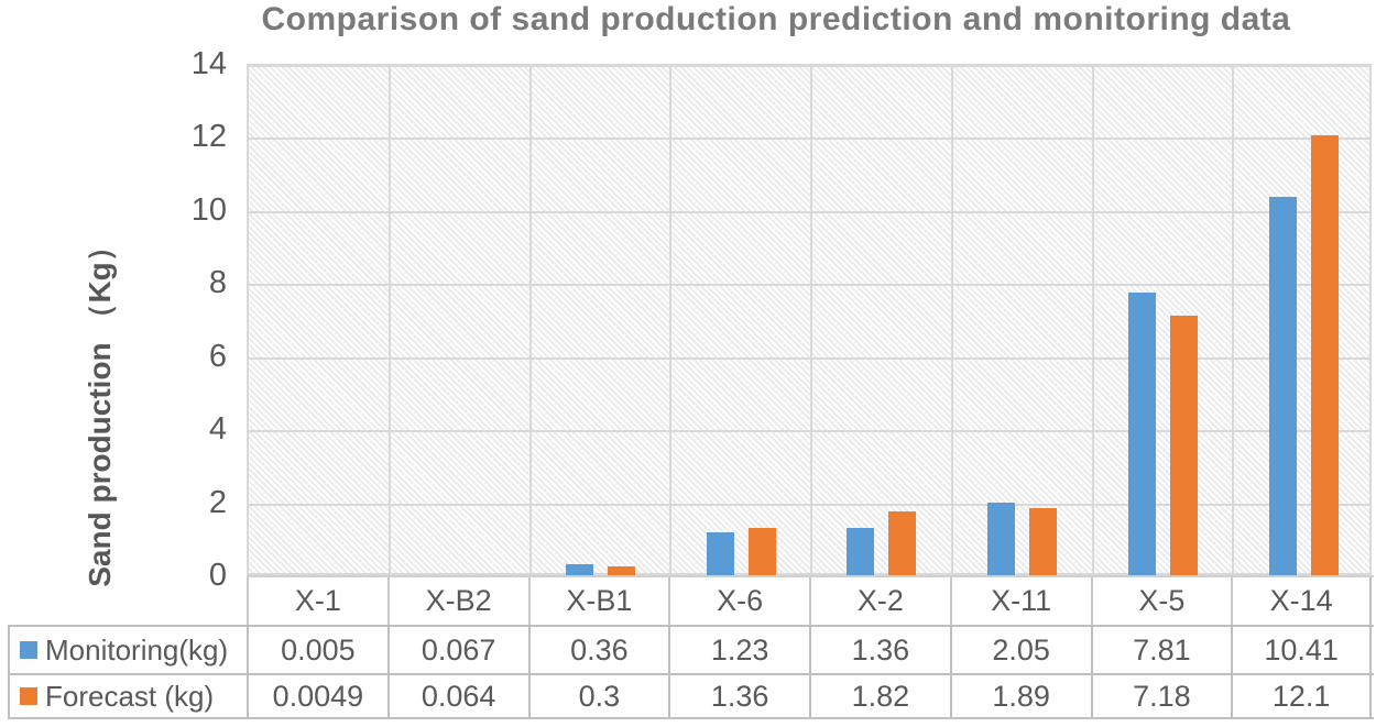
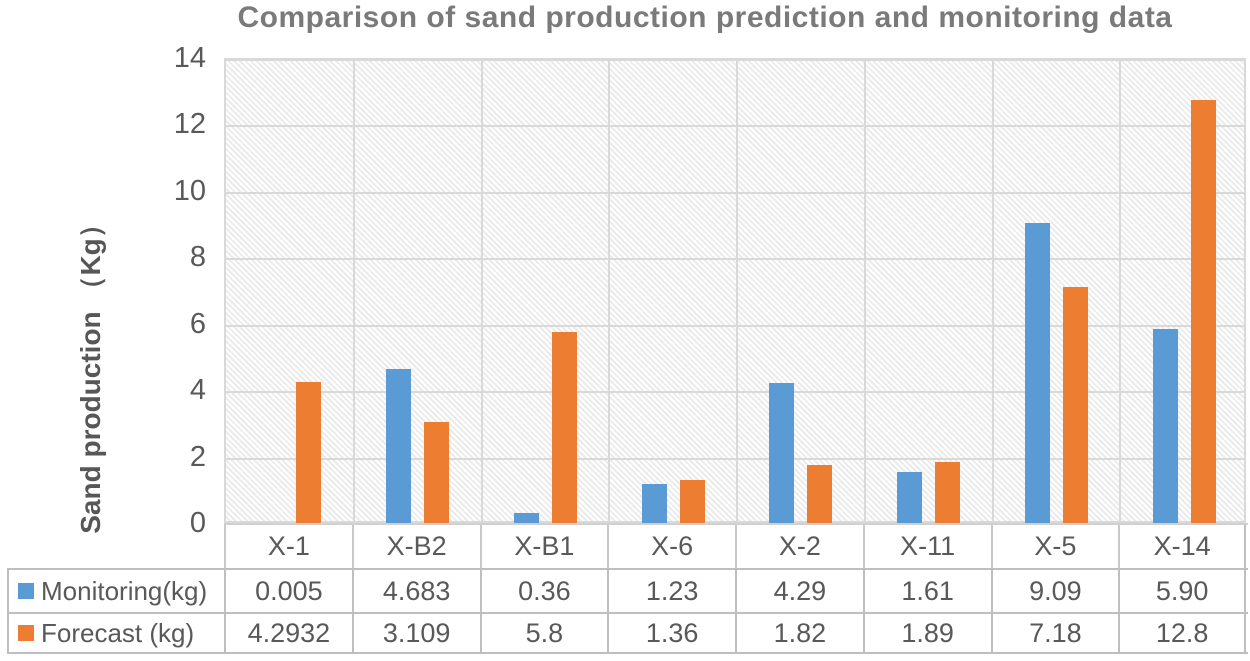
Forecast (kg)/X-1: 0.0049 -> 4.2932
Monitoring(kg)/X-B2: 0.067 -> 4.683
Forecast (kg)/X-B2: 0.064 -> 3.109
Forecast (kg)/X-B1: 0.3 -> 5.8
Monitoring(kg)/X-2: 1.36 -> 4.29
Monitoring(kg)/X-11: 2.05 -> 1.61
Monitoring(kg)/X-5: 7.81 -> 9.09
Monitoring(kg)/X-14: 10.41 -> 5.90
Forecast (kg)/X-14: 12.1 -> 12.8
